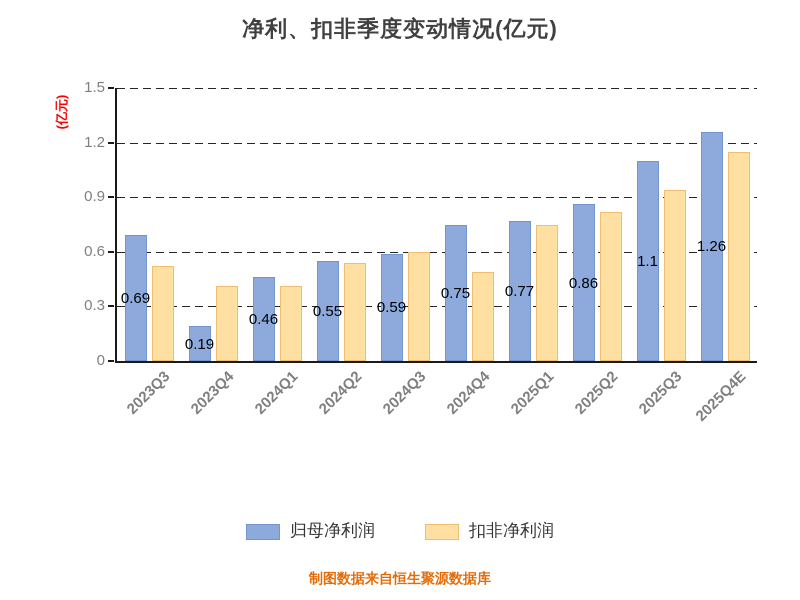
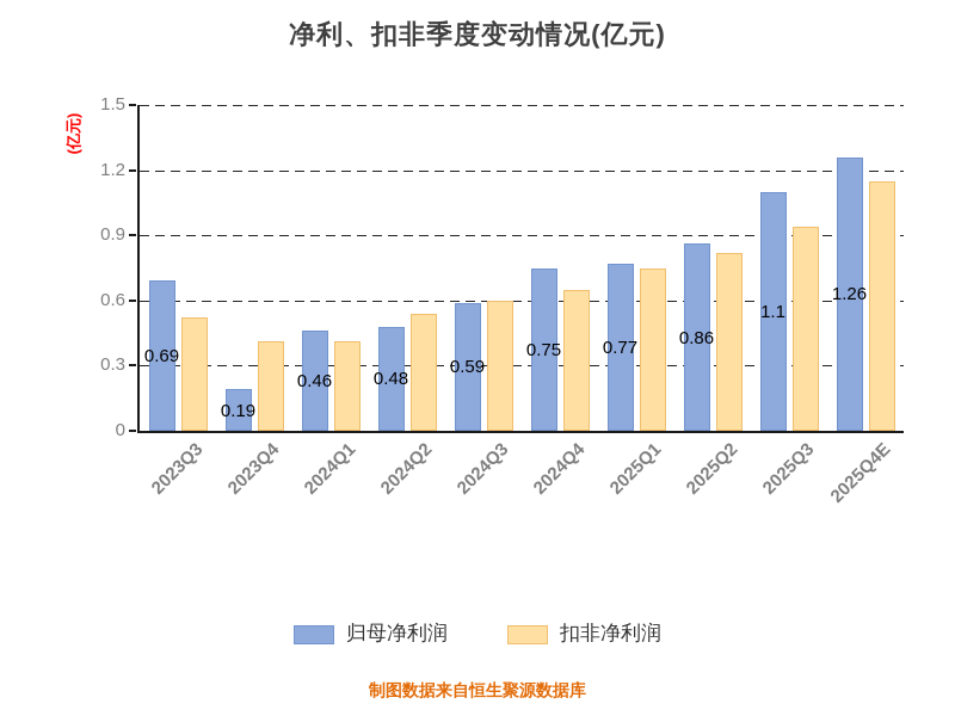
归母净利润/2024Q2: 0.55 -> 0.48
扣非净利润/2024Q4: 0.49 -> 0.65
